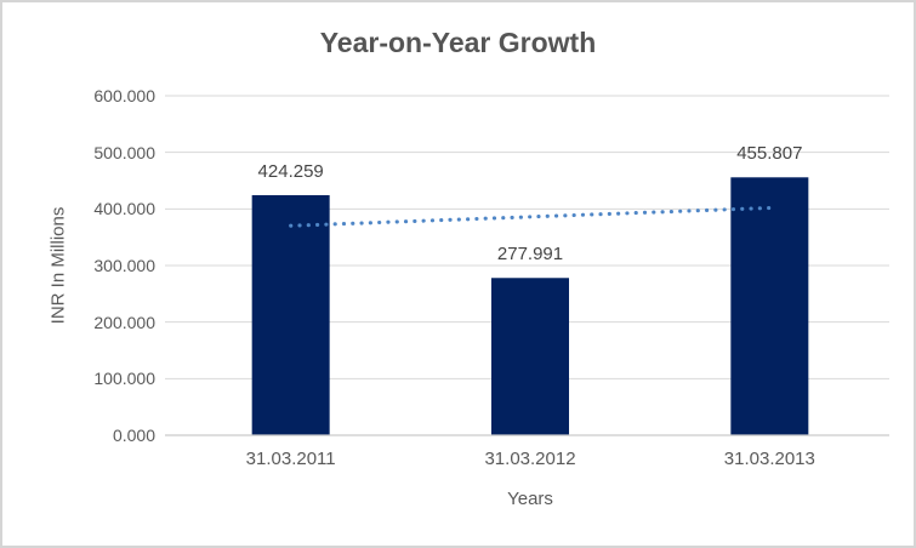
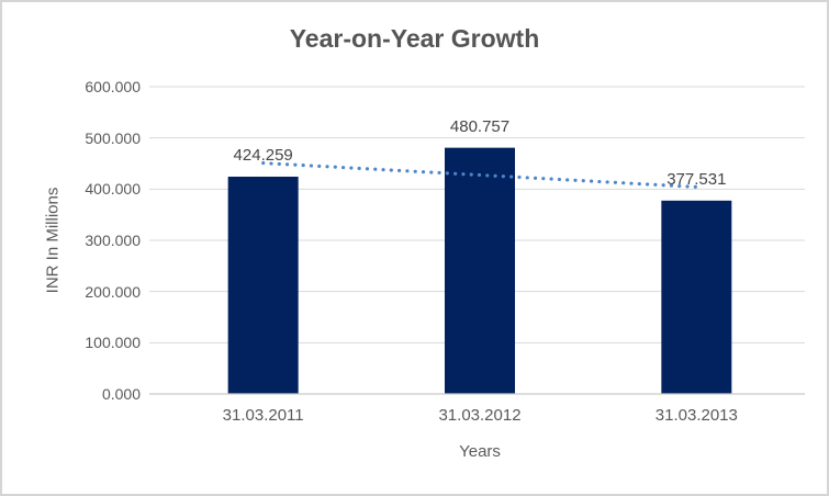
31.03.2012: 277.991 -> 480.757
31.03.2013: 455.807 -> 377.531
